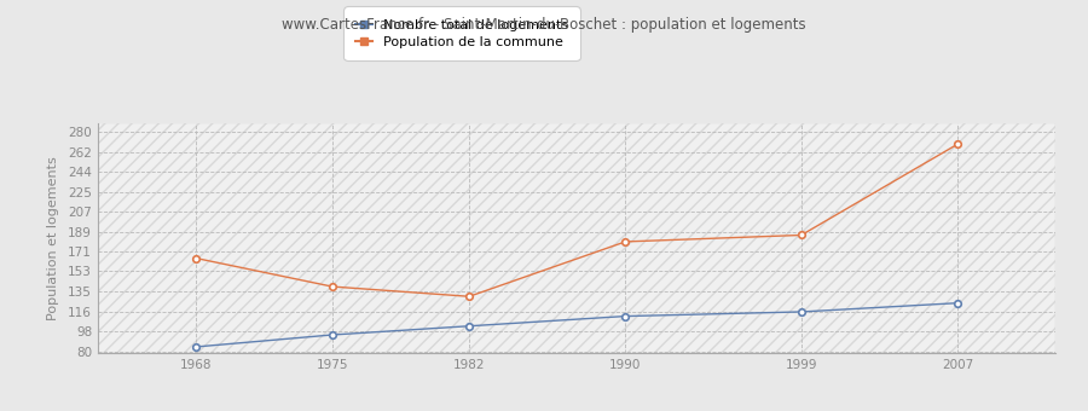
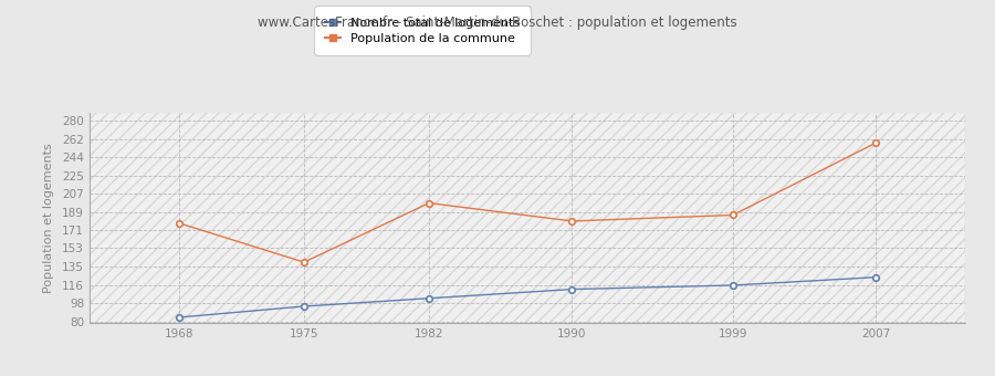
Population de la commune/1968: 165 -> 178
Population de la commune/1982: 130 -> 198
Population de la commune/2007: 269 -> 258
